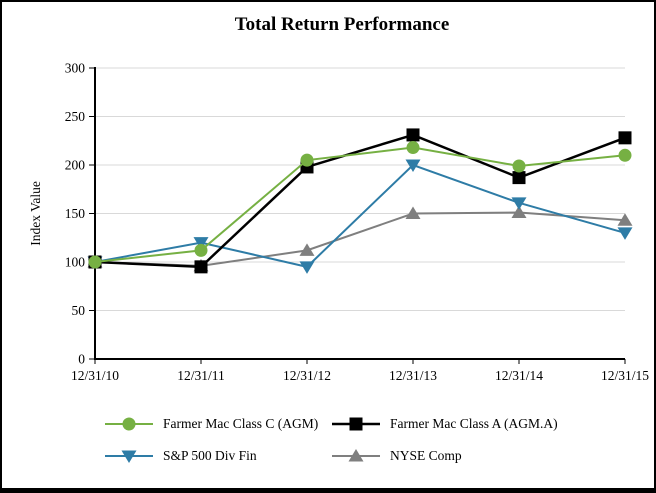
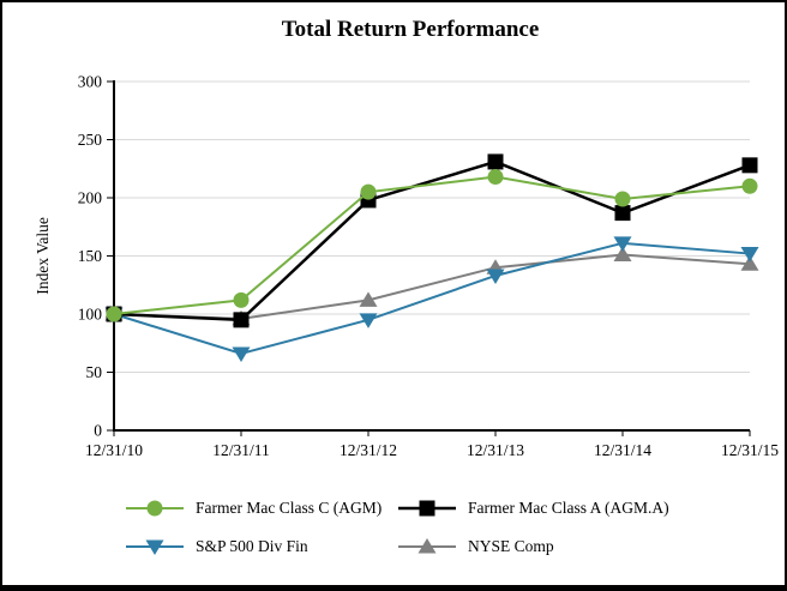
S&P 500 Div Fin/12/31/11: 120 -> 70
S&P 500 Div Fin/12/31/13: 200 -> 130
NYSE Comp/12/31/13: 150 -> 140
S&P 500 Div Fin/12/31/15: 130 -> 150
